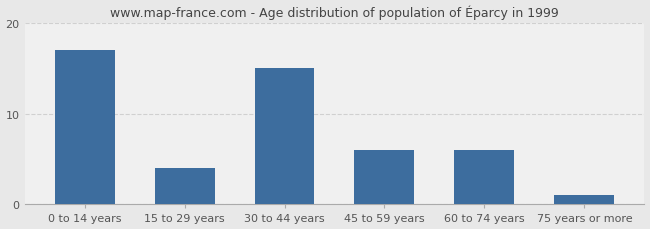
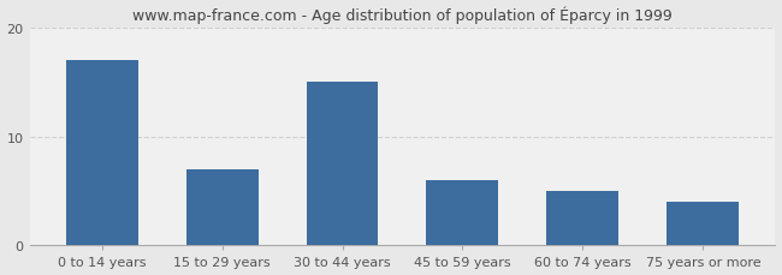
15 to 29 years: 4 -> 7
60 to 74 years: 6 -> 5
75 years or more: 1 -> 4
